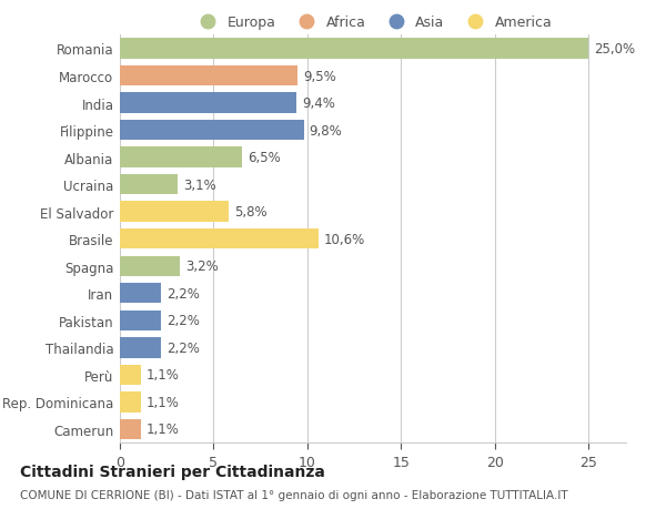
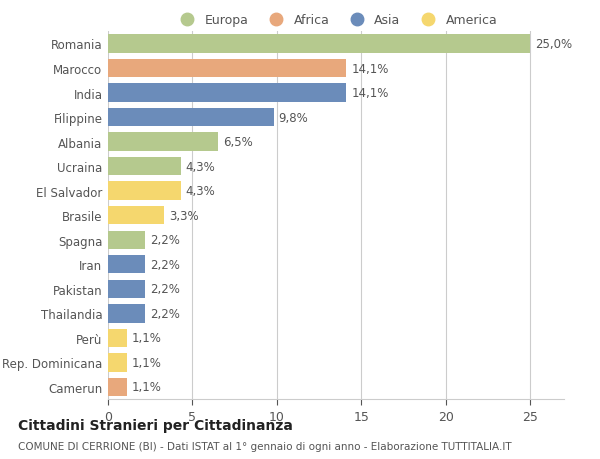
Marocco: 9,5% -> 14,1%
India: 9,4% -> 14,1%
Ucraina: 3,1% -> 4,3%
El Salvador: 5,8% -> 4,3%
Brasile: 10,6% -> 3,3%
Spagna: 3,2% -> 2,2%
